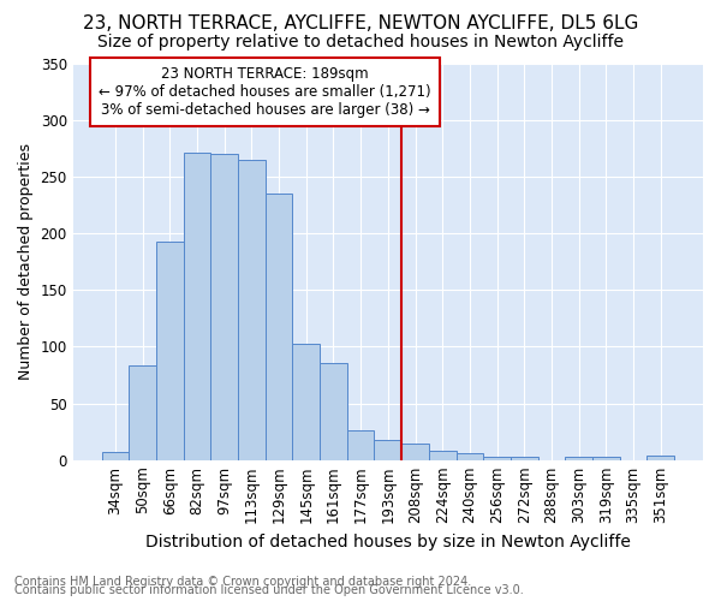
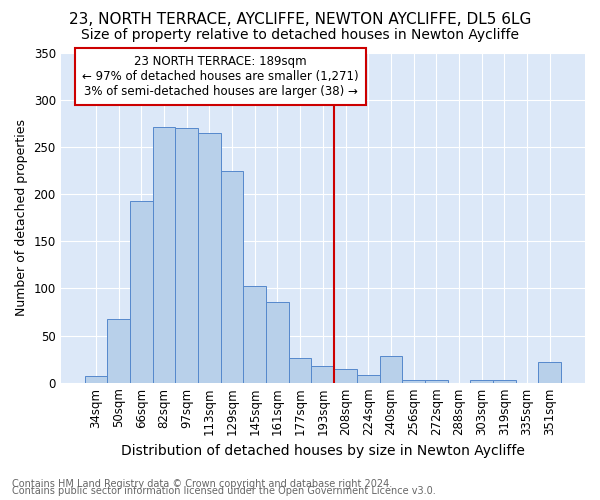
50sqm: 83 -> 68
129sqm: 235 -> 224
240sqm: 6 -> 28
351sqm: 4 -> 22
